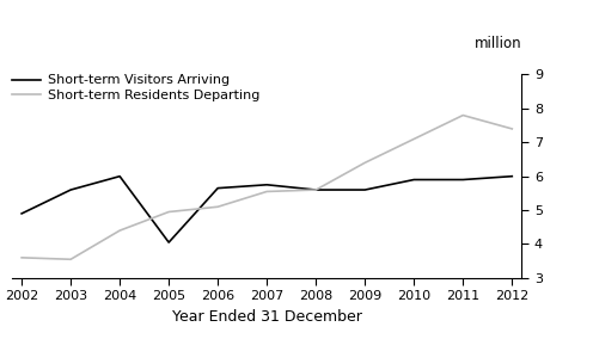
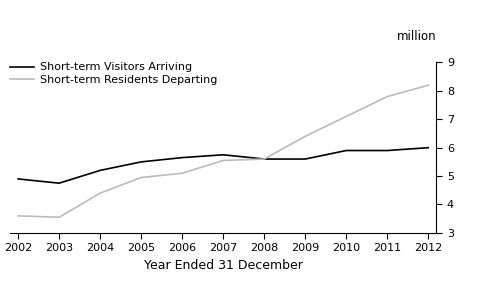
Short-term Visitors Arriving/2003: 5.60 -> 4.75
Short-term Visitors Arriving/2004: 6.00 -> 5.20
Short-term Visitors Arriving/2005: 4.05 -> 5.50
Short-term Residents Departing/2012: 7.40 -> 8.20
